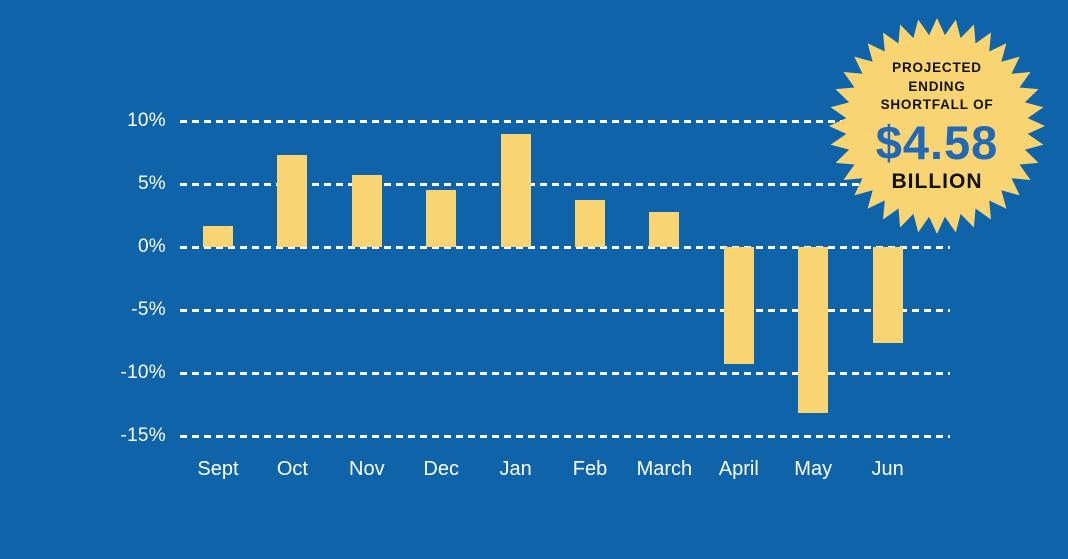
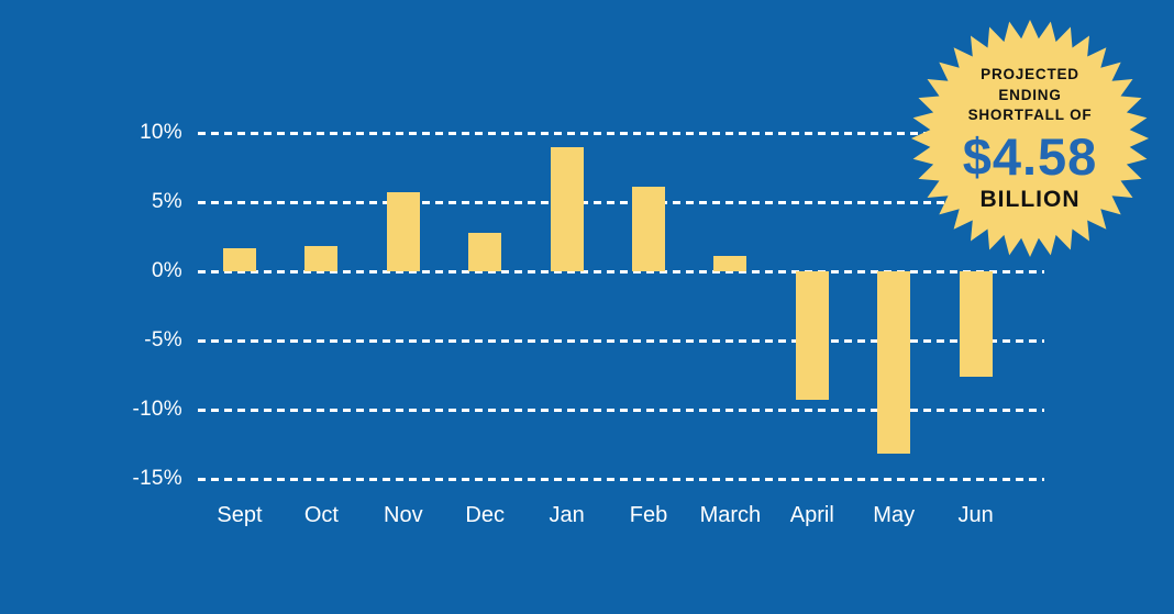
Oct: 7.3% -> 1.8%
Dec: 4.5% -> 2.8%
Feb: 3.7% -> 6.1%
March: 2.8% -> 1.1%
